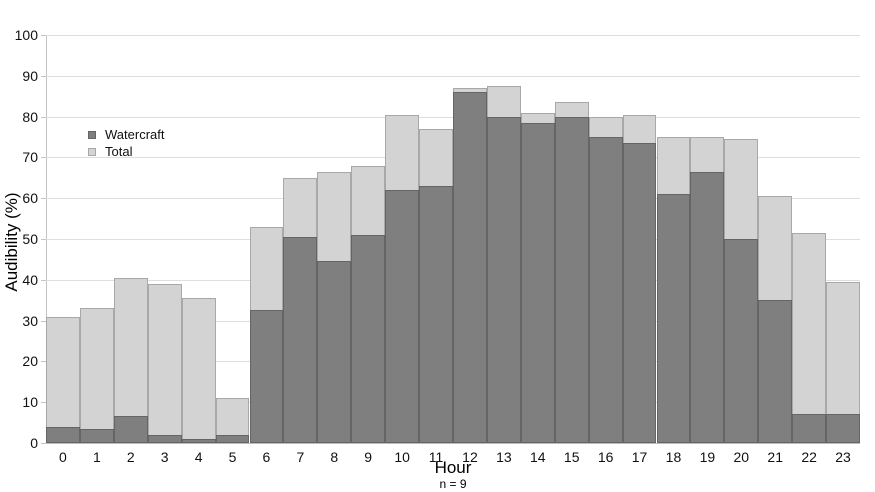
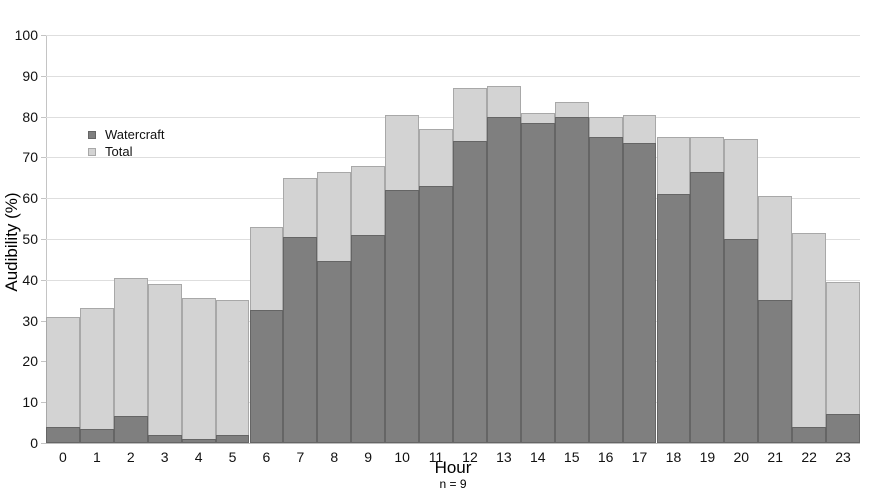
Total/5: 11 -> 35
Watercraft/12: 86 -> 74
Watercraft/22: 7 -> 4
